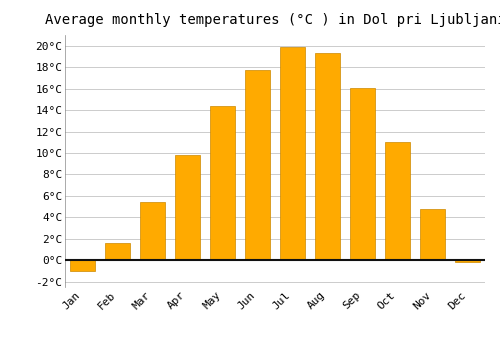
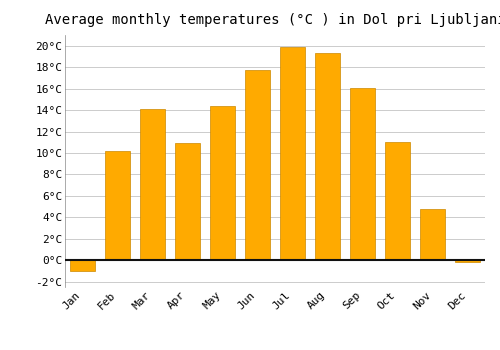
Feb: 1.6°C -> 10.2°C
Mar: 5.4°C -> 14.1°C
Apr: 9.8°C -> 10.9°C
